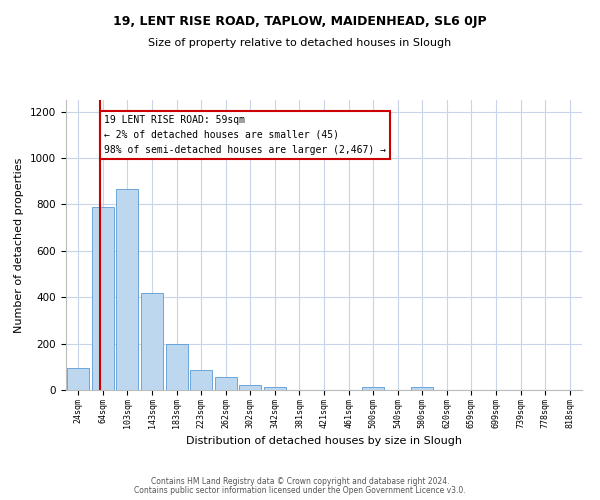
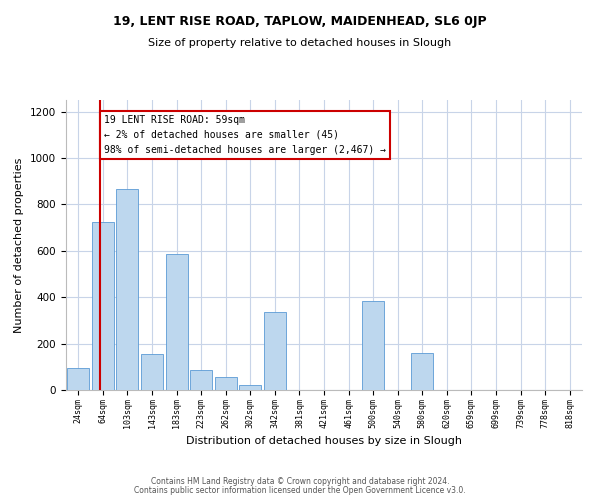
64sqm: 790 -> 725
143sqm: 420 -> 155
183sqm: 200 -> 585
342sqm: 13 -> 335
500sqm: 13 -> 385
580sqm: 13 -> 160
